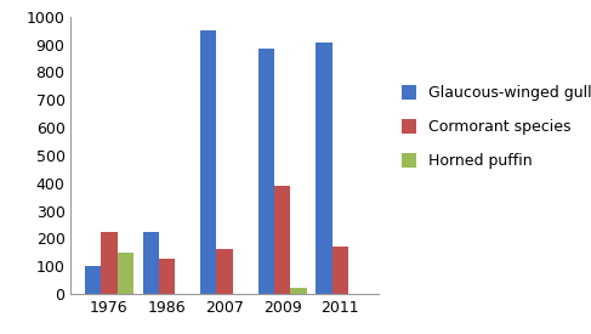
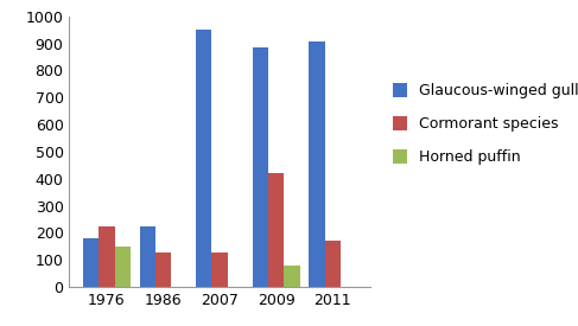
Glaucous-winged gull/1976: 100 -> 180
Cormorant species/2007: 160 -> 125
Cormorant species/2009: 390 -> 420
Horned puffin/2009: 20 -> 80
